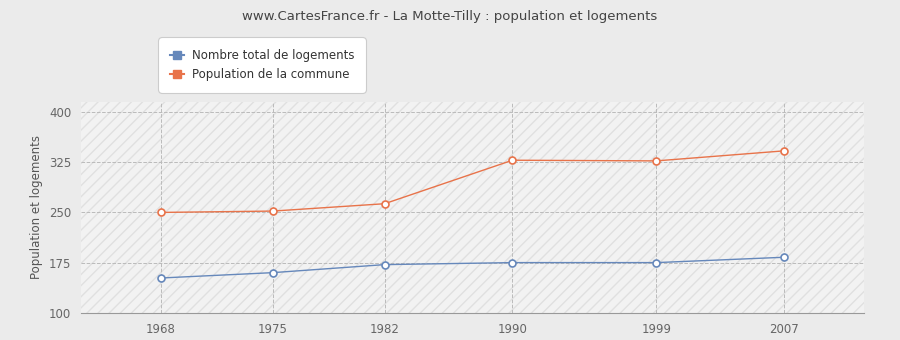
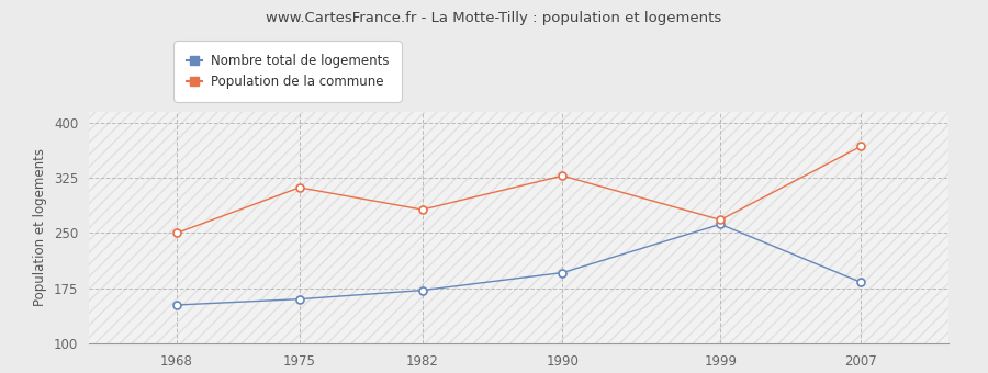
Population de la commune/1975: 252 -> 312
Population de la commune/1982: 263 -> 282
Nombre total de logements/1990: 175 -> 196
Nombre total de logements/1999: 175 -> 262
Population de la commune/1999: 327 -> 268
Population de la commune/2007: 342 -> 368
